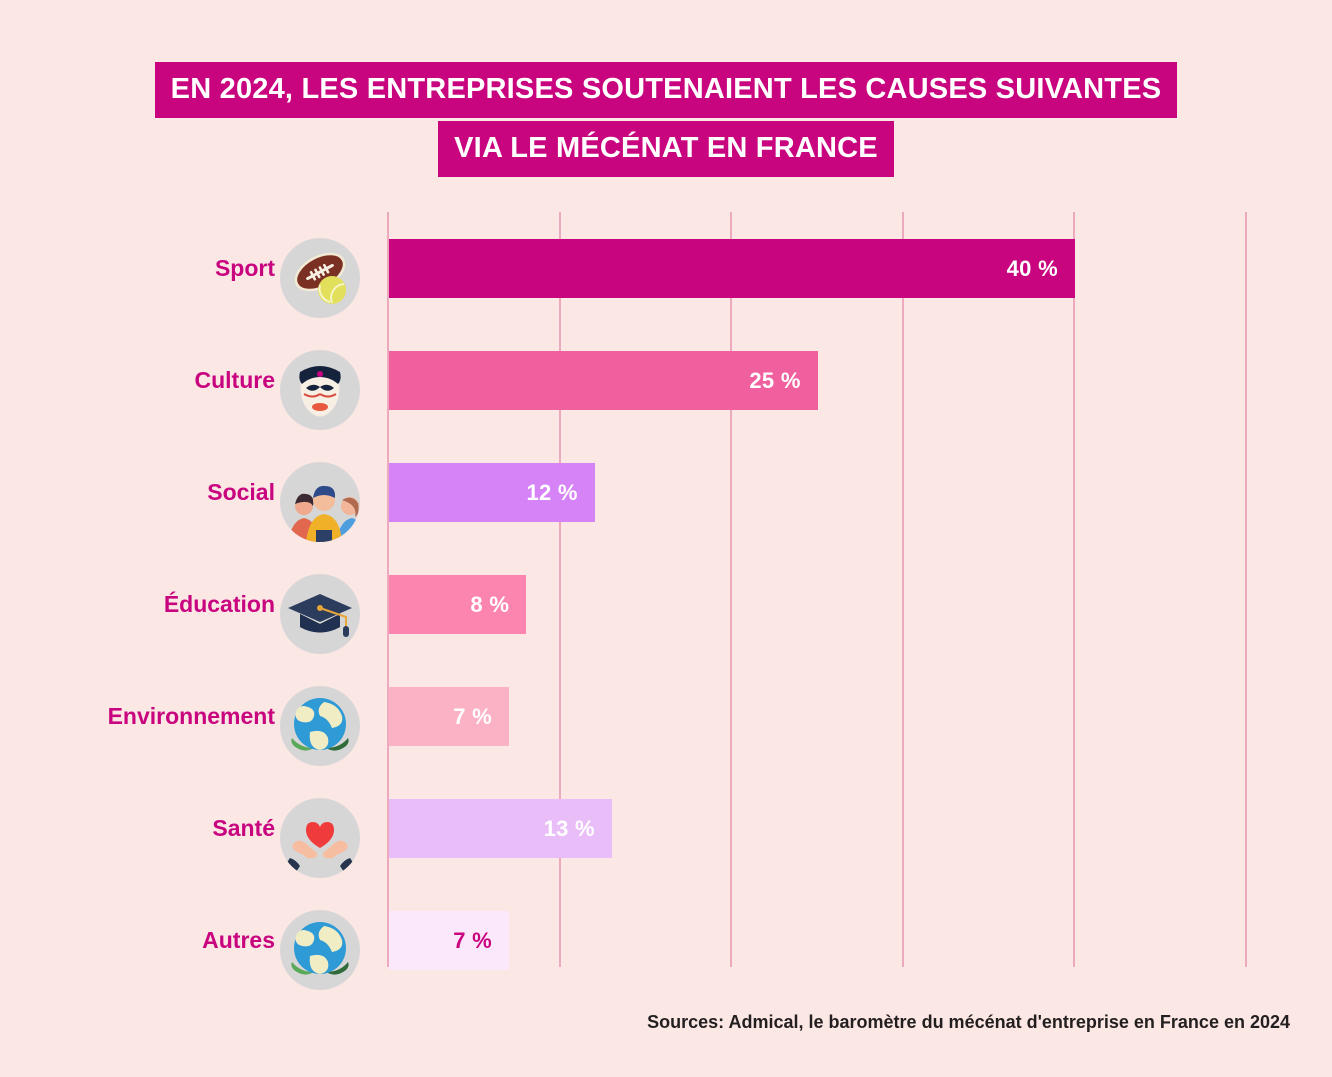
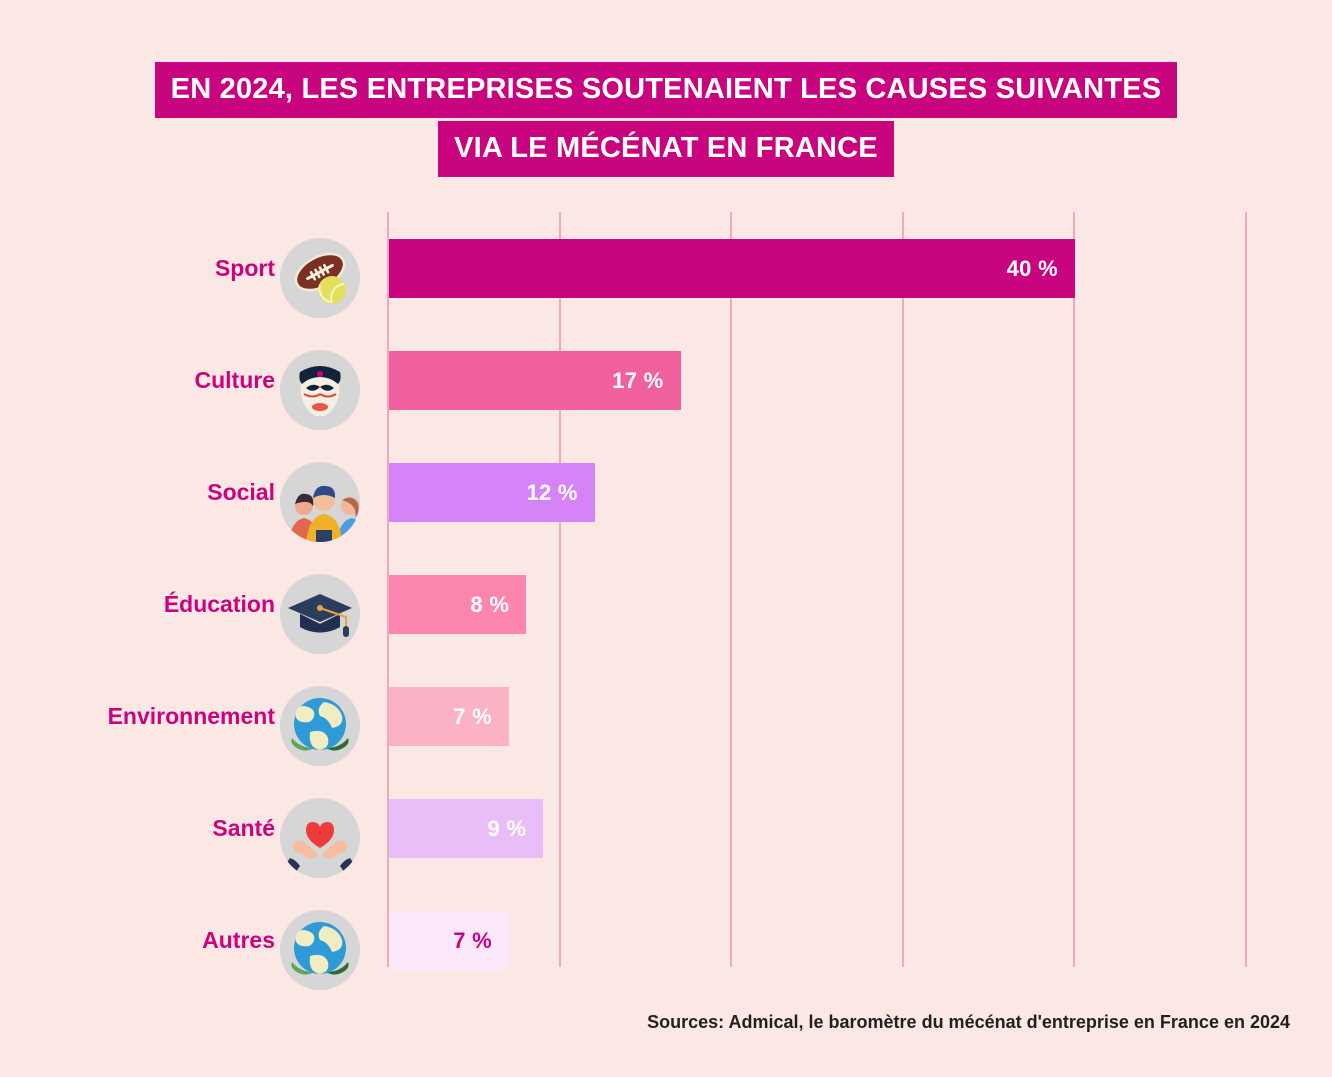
Culture: 25 -> 17
Santé: 13 -> 9
